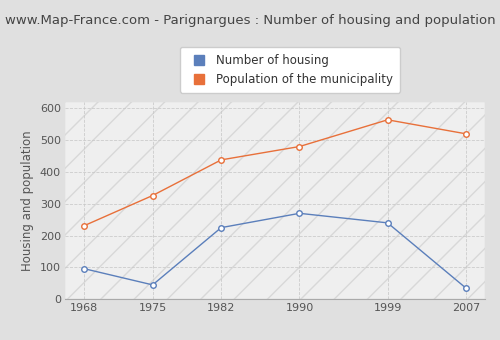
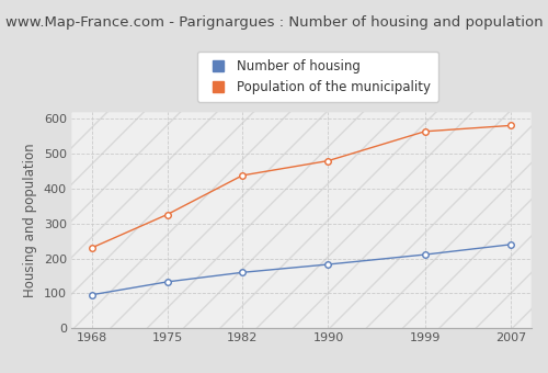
Number of housing/1975: 45 -> 133
Number of housing/1982: 225 -> 160
Number of housing/1990: 270 -> 183
Number of housing/1999: 240 -> 211
Number of housing/2007: 35 -> 240
Population of the municipality/2007: 520 -> 581
